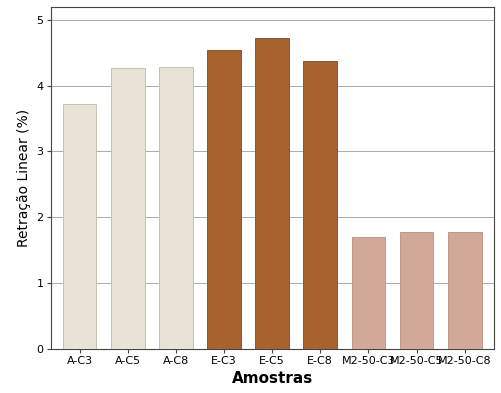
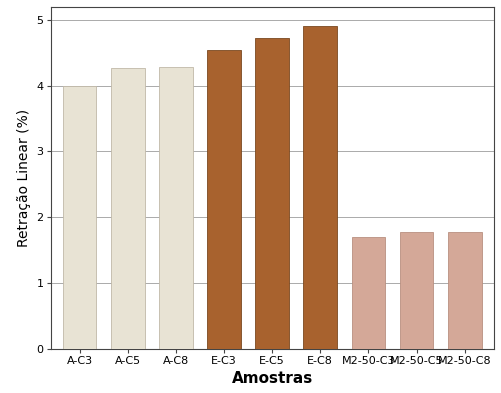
A-C3: 3.72 -> 4.00
E-C8: 4.38 -> 4.91
